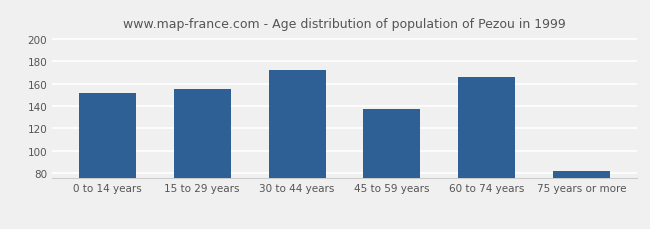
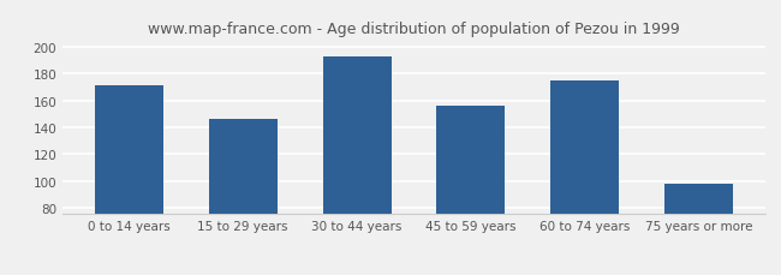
0 to 14 years: 152 -> 171
15 to 29 years: 155 -> 146
30 to 44 years: 172 -> 193
45 to 59 years: 137 -> 156
60 to 74 years: 166 -> 175
75 years or more: 82 -> 98
